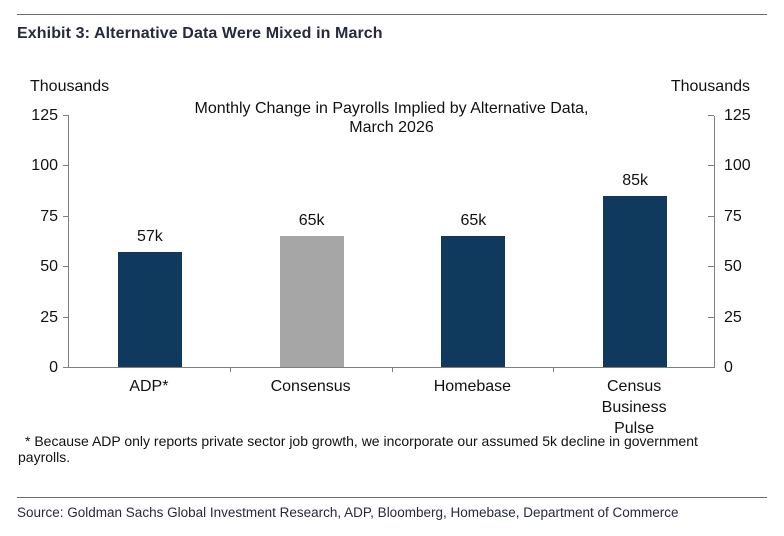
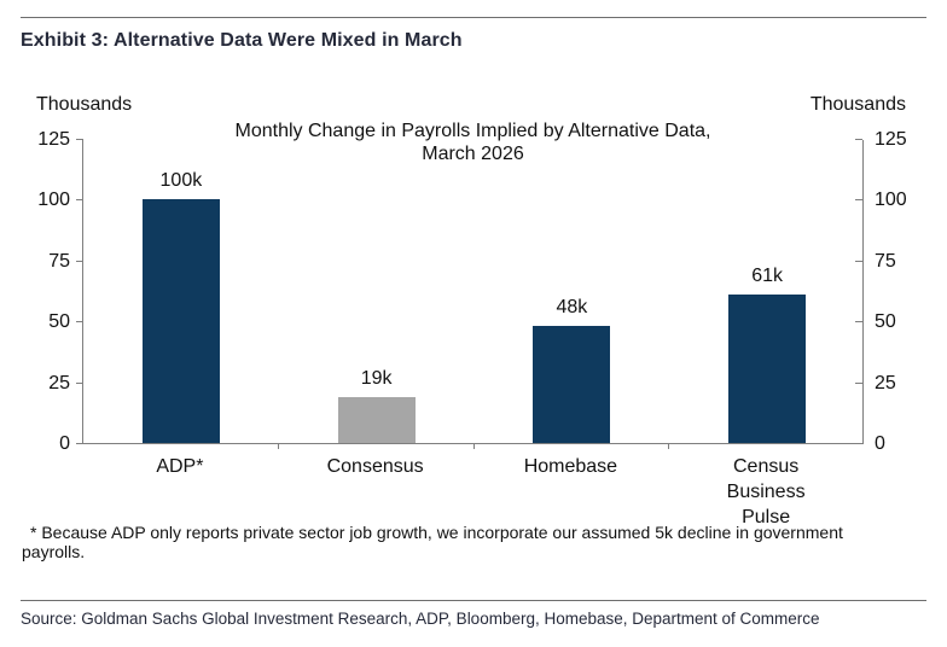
ADP*: 57k -> 100k
Consensus: 65k -> 19k
Homebase: 65k -> 48k
Census Business Pulse: 85k -> 61k
